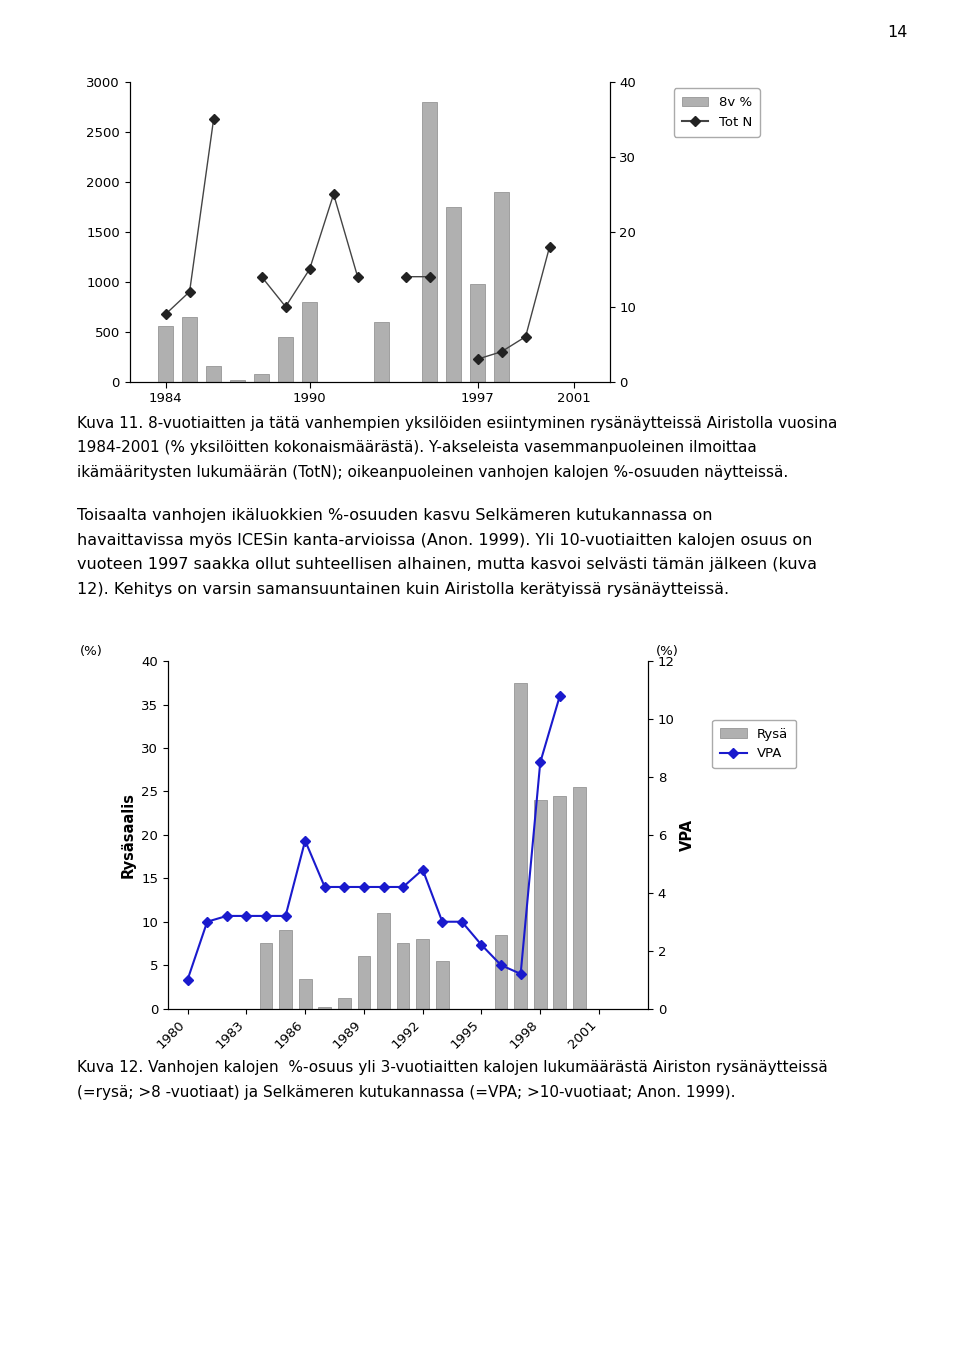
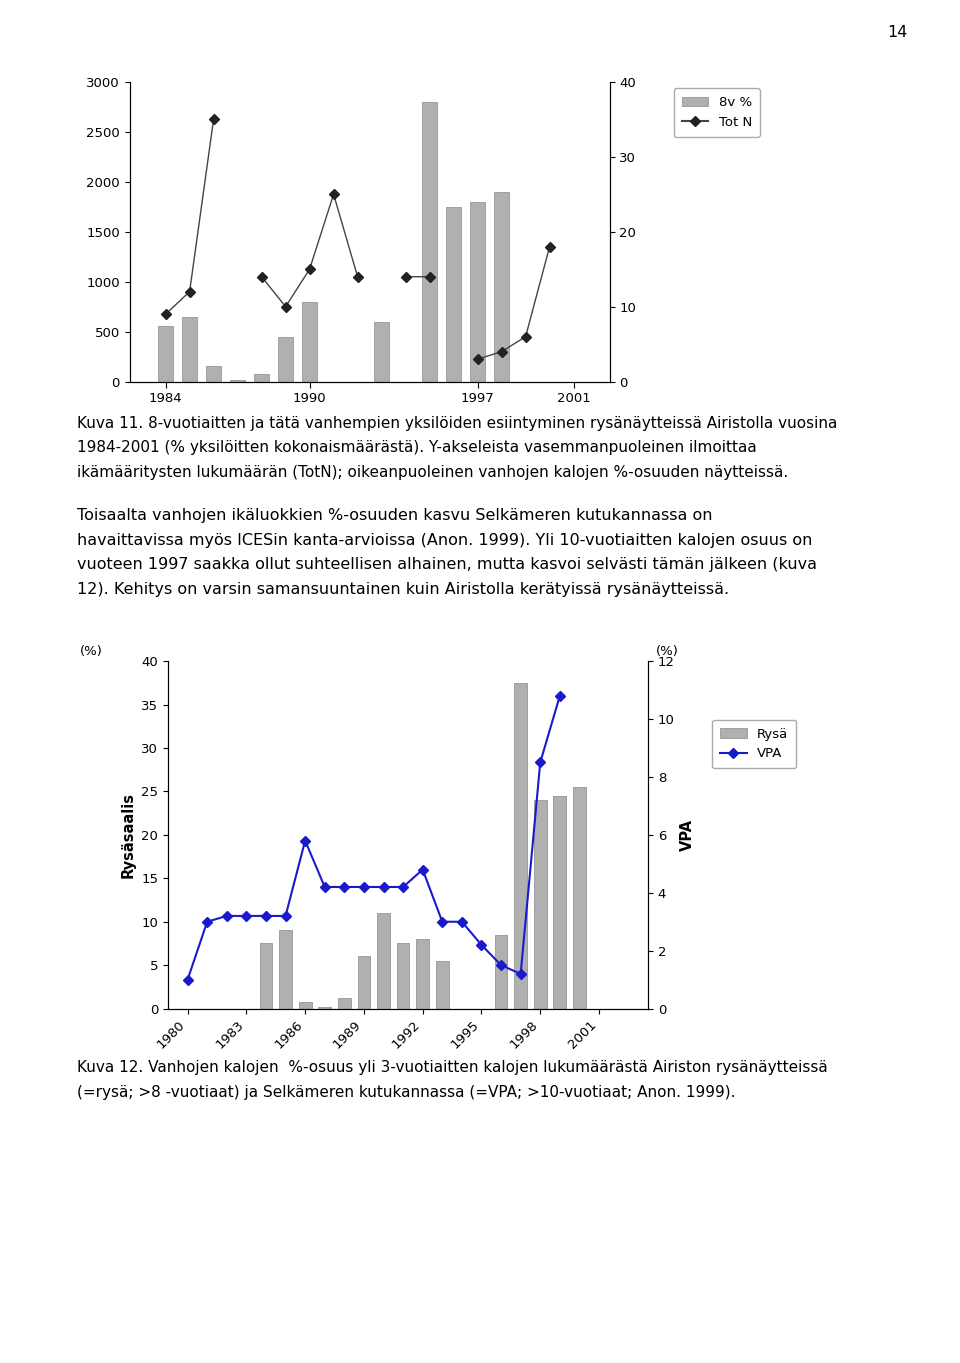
8v %/1997: 980 -> 1800
Rysä/1986: 3.4 -> 0.8
